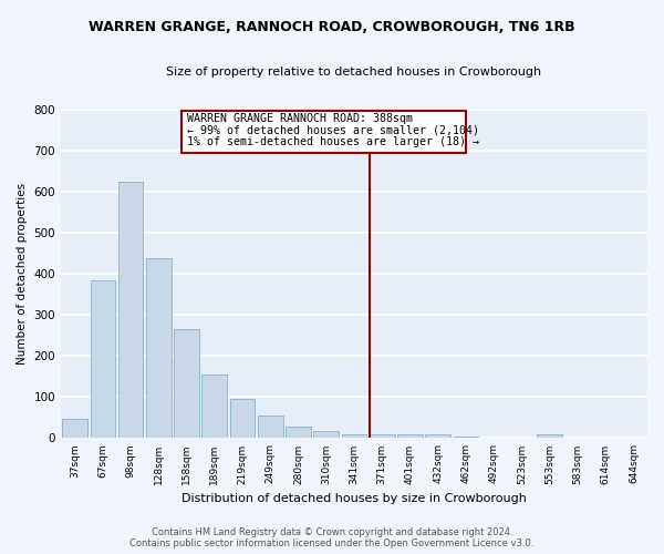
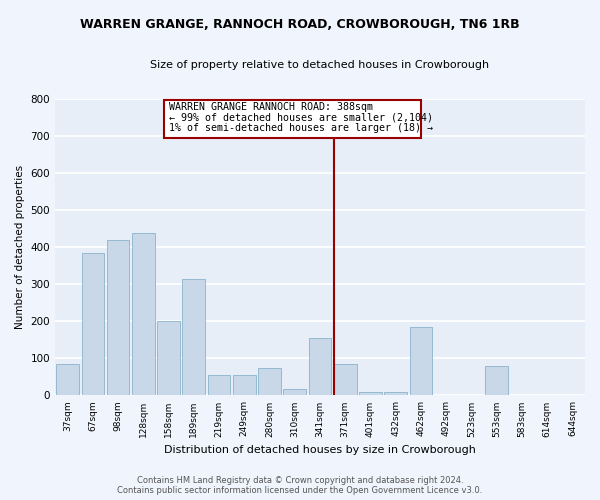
37sqm: 47 -> 85
98sqm: 623 -> 420
158sqm: 265 -> 200
189sqm: 155 -> 315
219sqm: 96 -> 55
280sqm: 27 -> 75
341sqm: 10 -> 155
371sqm: 10 -> 85
462sqm: 5 -> 185
553sqm: 8 -> 80
